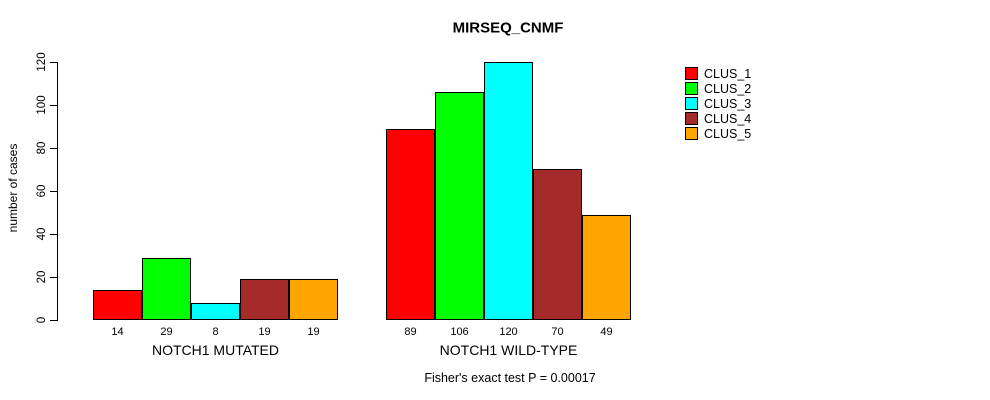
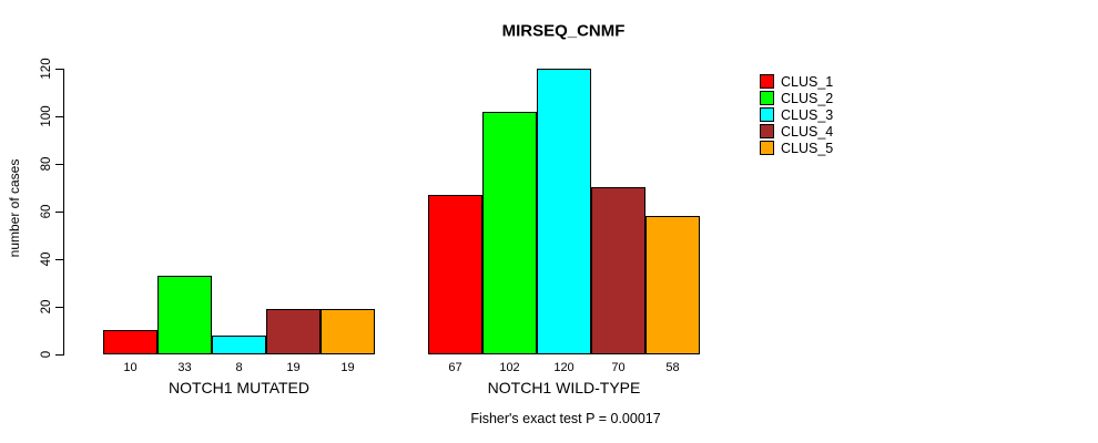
CLUS_1/NOTCH1 MUTATED: 14 -> 10
CLUS_2/NOTCH1 MUTATED: 29 -> 33
CLUS_1/NOTCH1 WILD-TYPE: 89 -> 67
CLUS_2/NOTCH1 WILD-TYPE: 106 -> 102
CLUS_5/NOTCH1 WILD-TYPE: 49 -> 58
